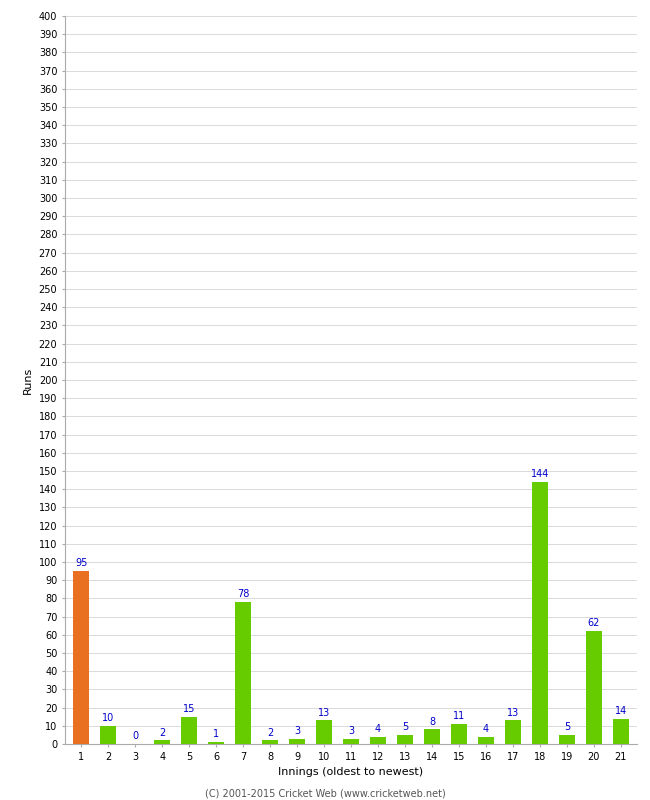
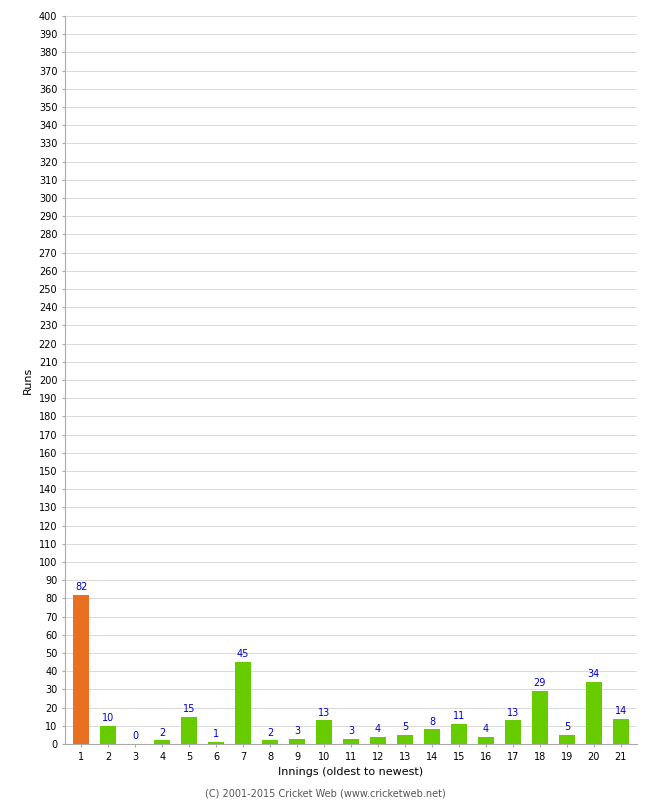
1: 95 -> 82
7: 78 -> 45
18: 144 -> 29
20: 62 -> 34
